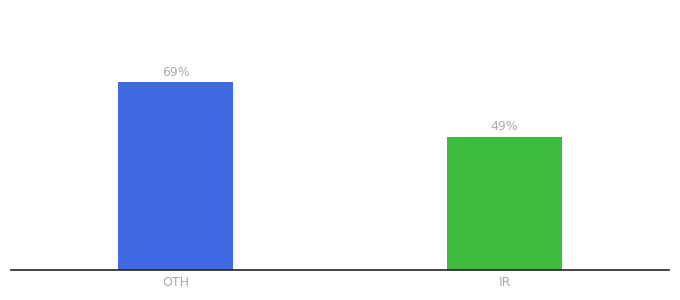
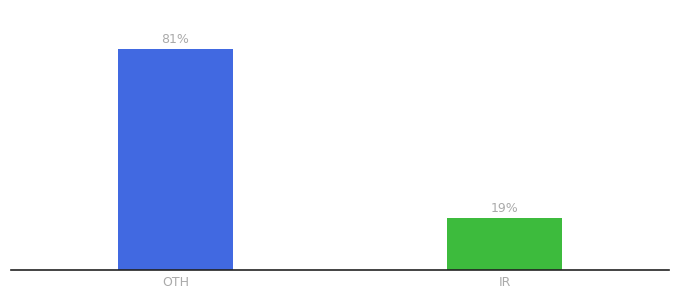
OTH: 69% -> 81%
IR: 49% -> 19%
